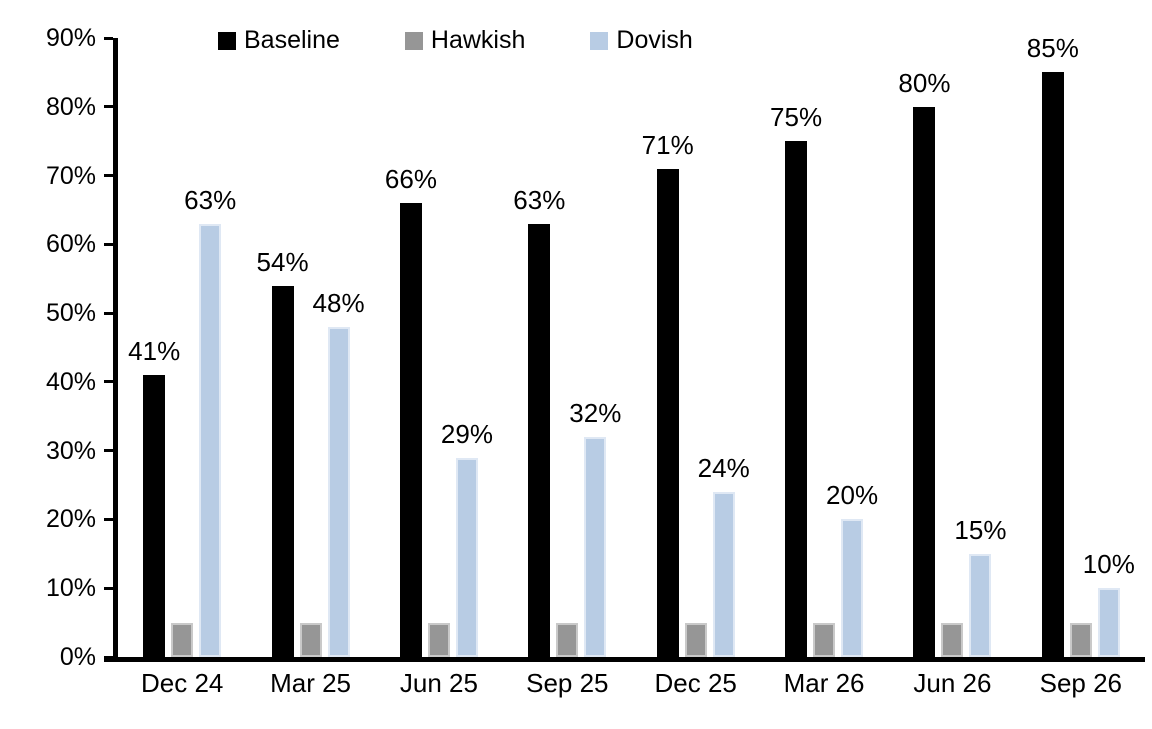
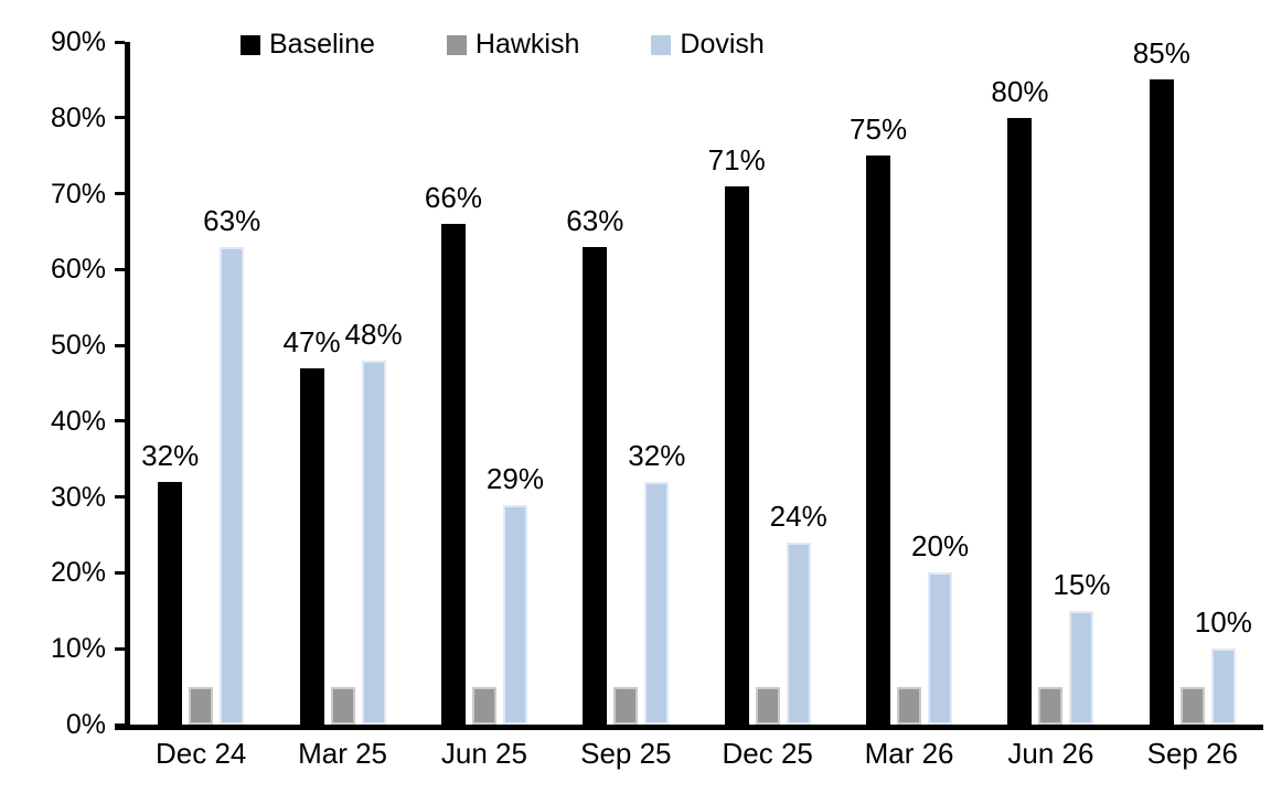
Baseline/Dec 24: 41% -> 32%
Baseline/Mar 25: 54% -> 47%
